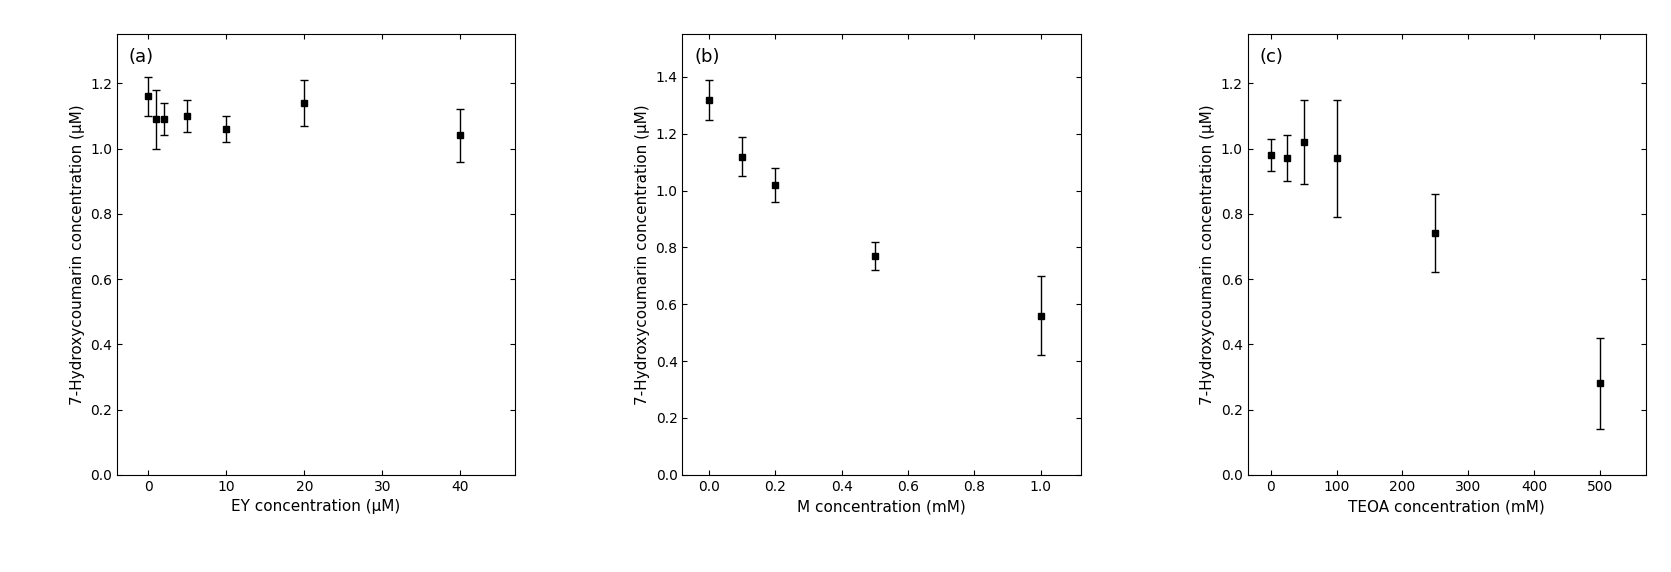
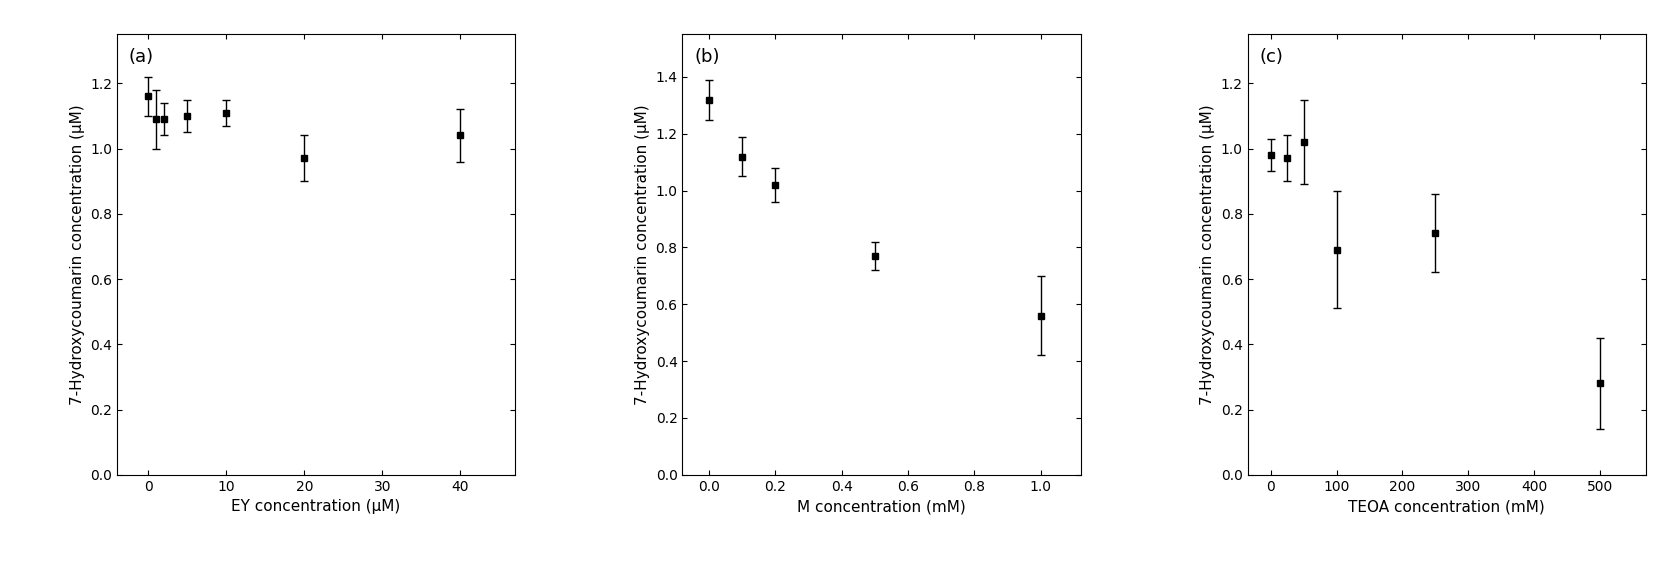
10: 1.06 -> 1.11
20: 1.14 -> 0.97
100: 0.97 -> 0.69
